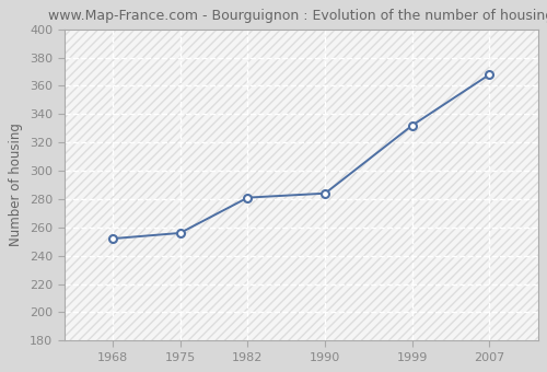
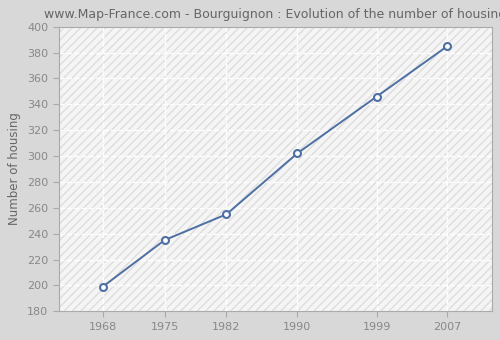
1968: 252 -> 199
1975: 256 -> 235
1982: 281 -> 255
1990: 284 -> 302
1999: 332 -> 346
2007: 368 -> 385
